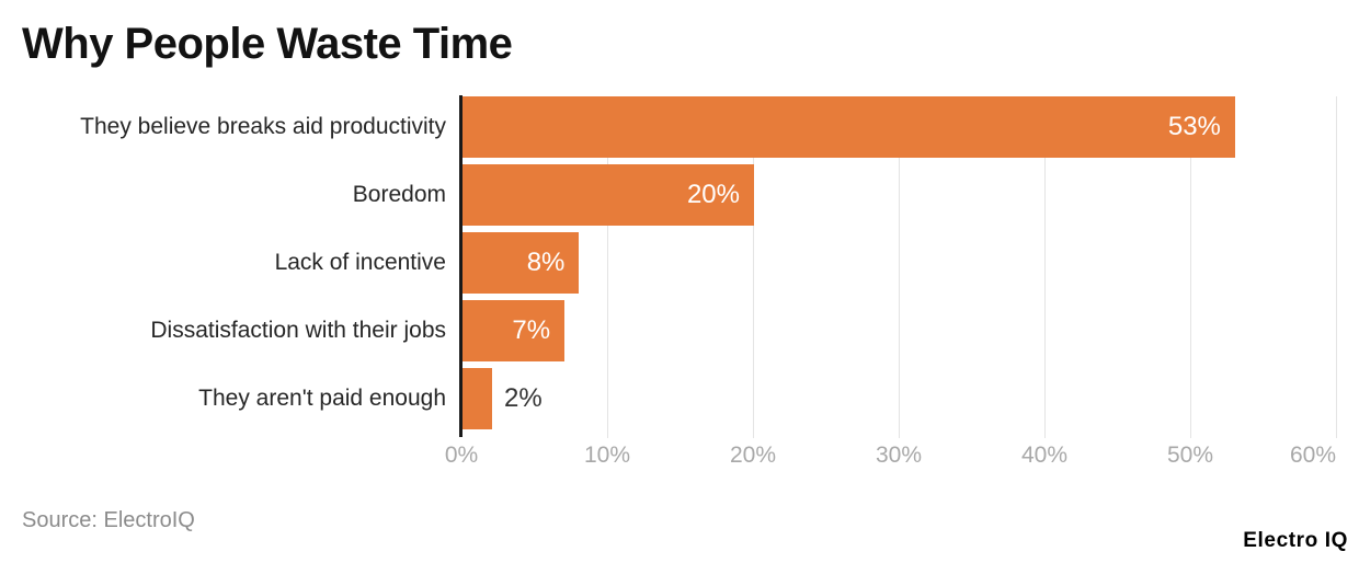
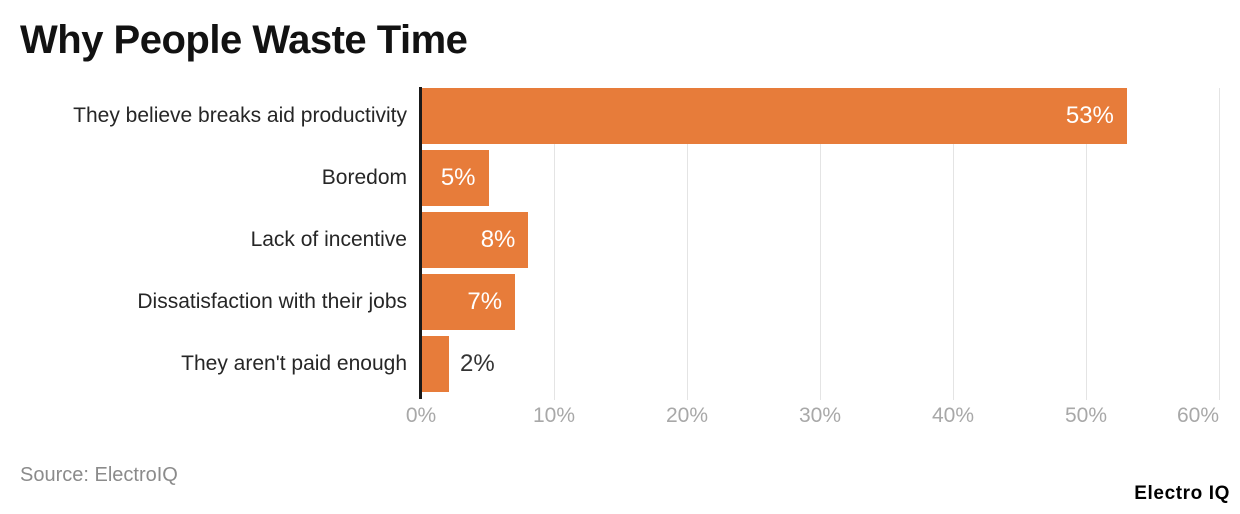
Boredom: 20% -> 5%
